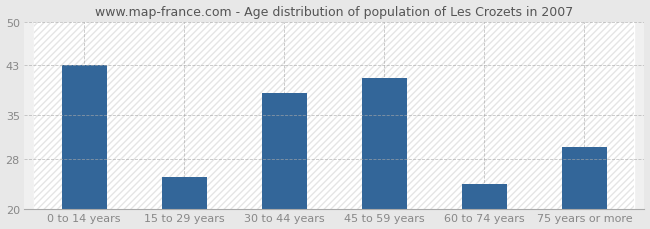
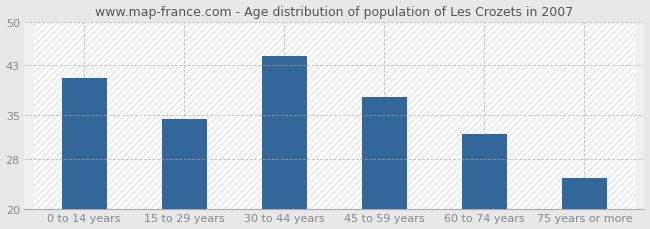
0 to 14 years: 43.0 -> 41.0
15 to 29 years: 25.2 -> 34.5
30 to 44 years: 38.6 -> 44.5
45 to 59 years: 41.0 -> 38.0
60 to 74 years: 24.0 -> 32.0
75 years or more: 30.0 -> 25.0
